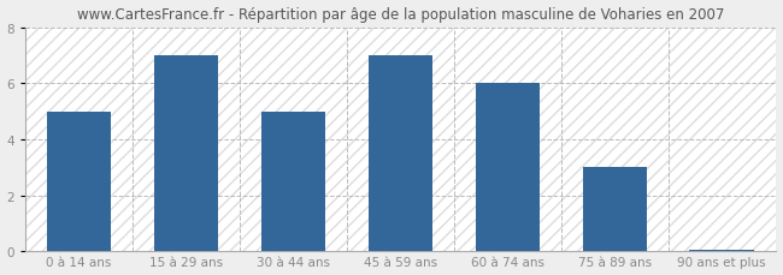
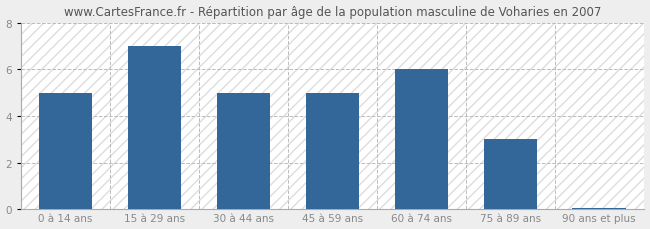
45 à 59 ans: 7.00 -> 5.00
